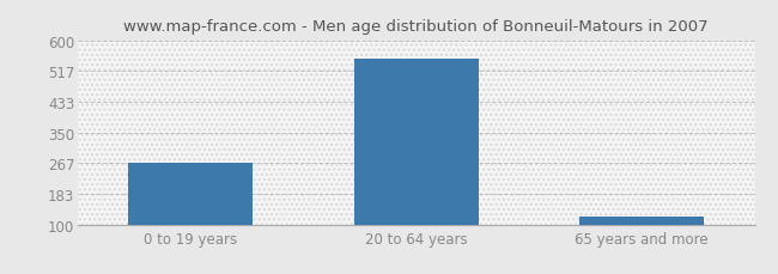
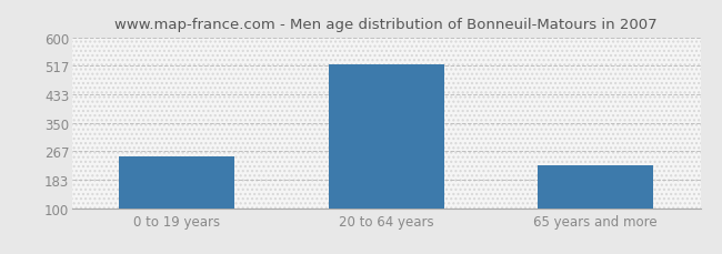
0 to 19 years: 267 -> 250
20 to 64 years: 549 -> 520
65 years and more: 120 -> 225
